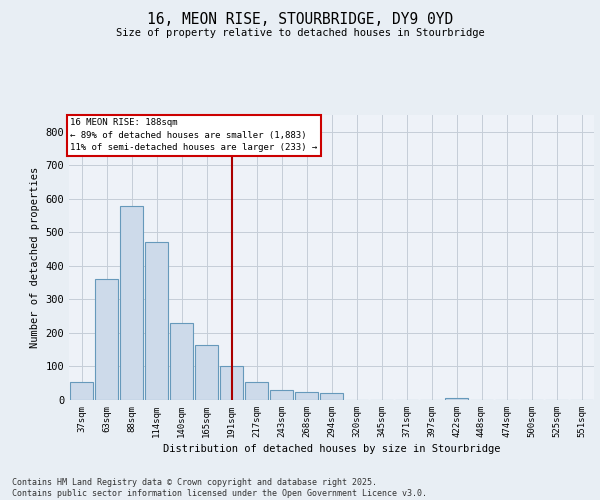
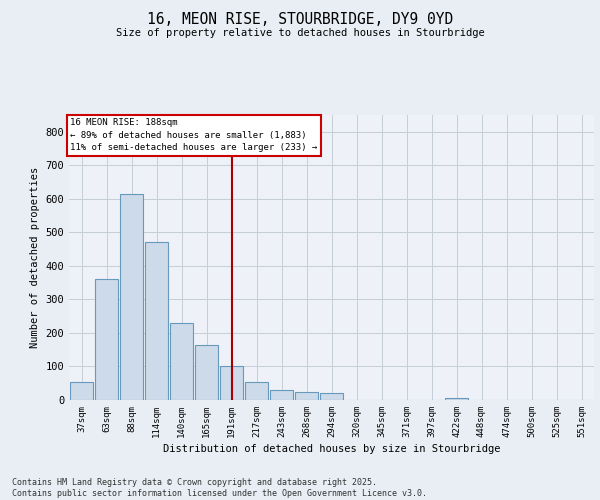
88sqm: 580 -> 615
